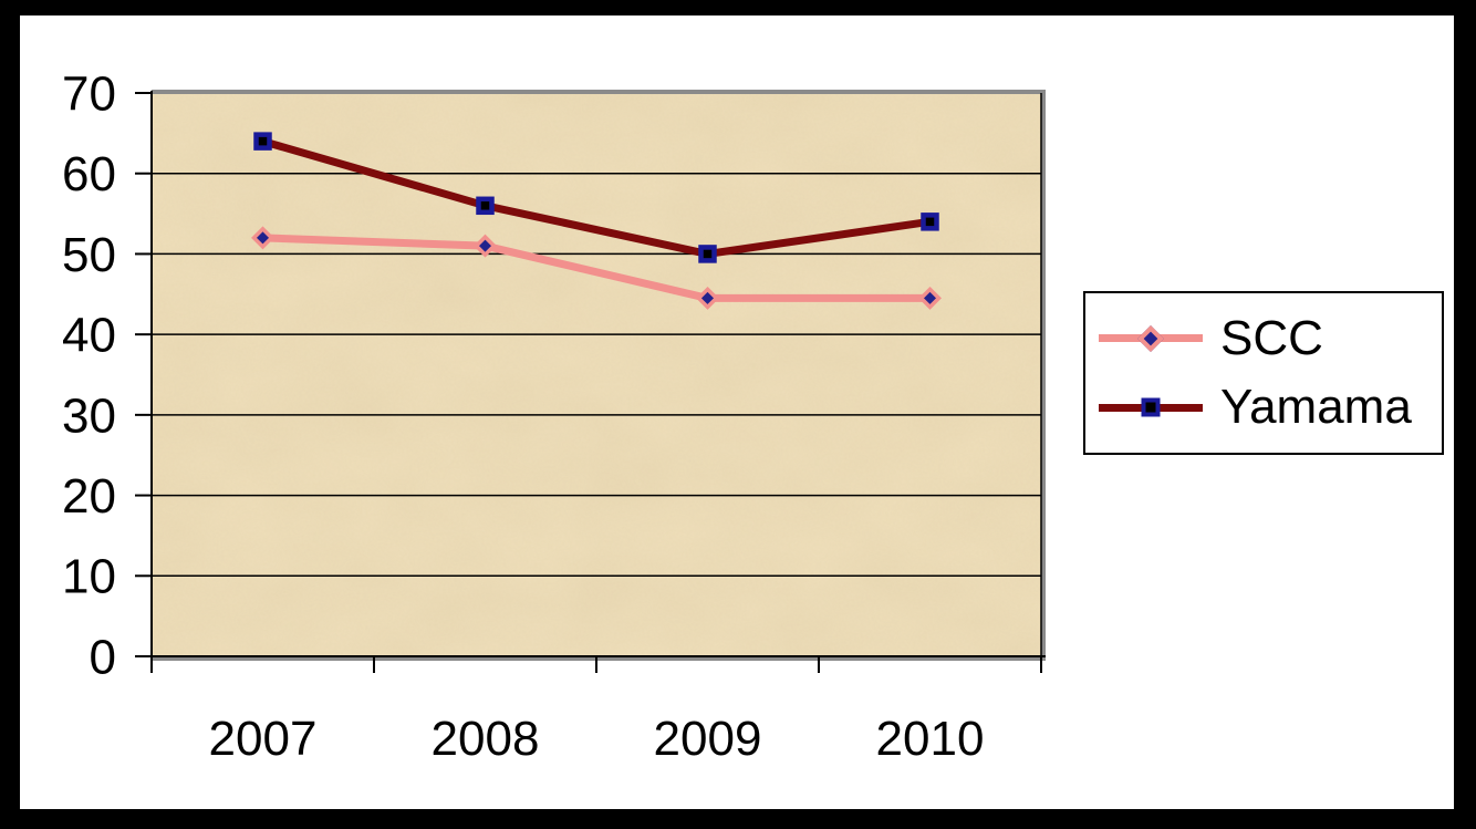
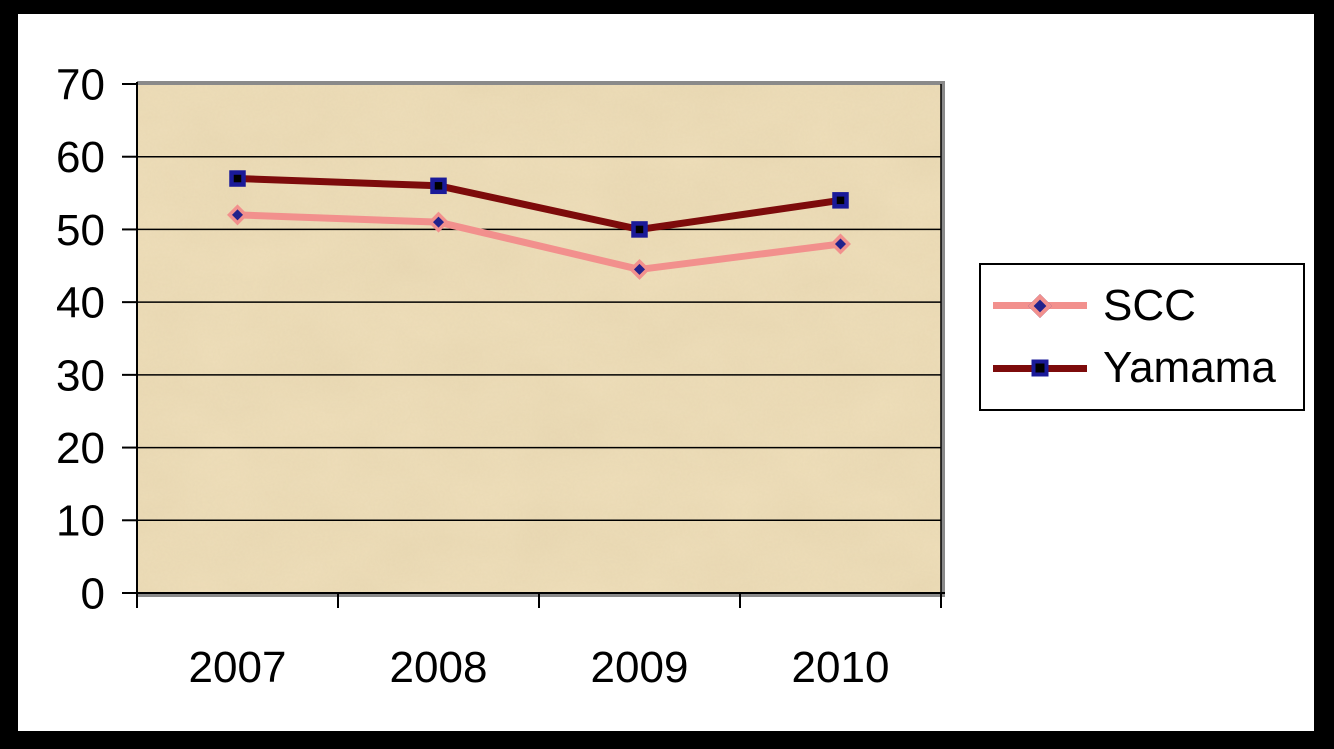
Yamama/2007: 64 -> 57
SCC/2010: 44 -> 48
